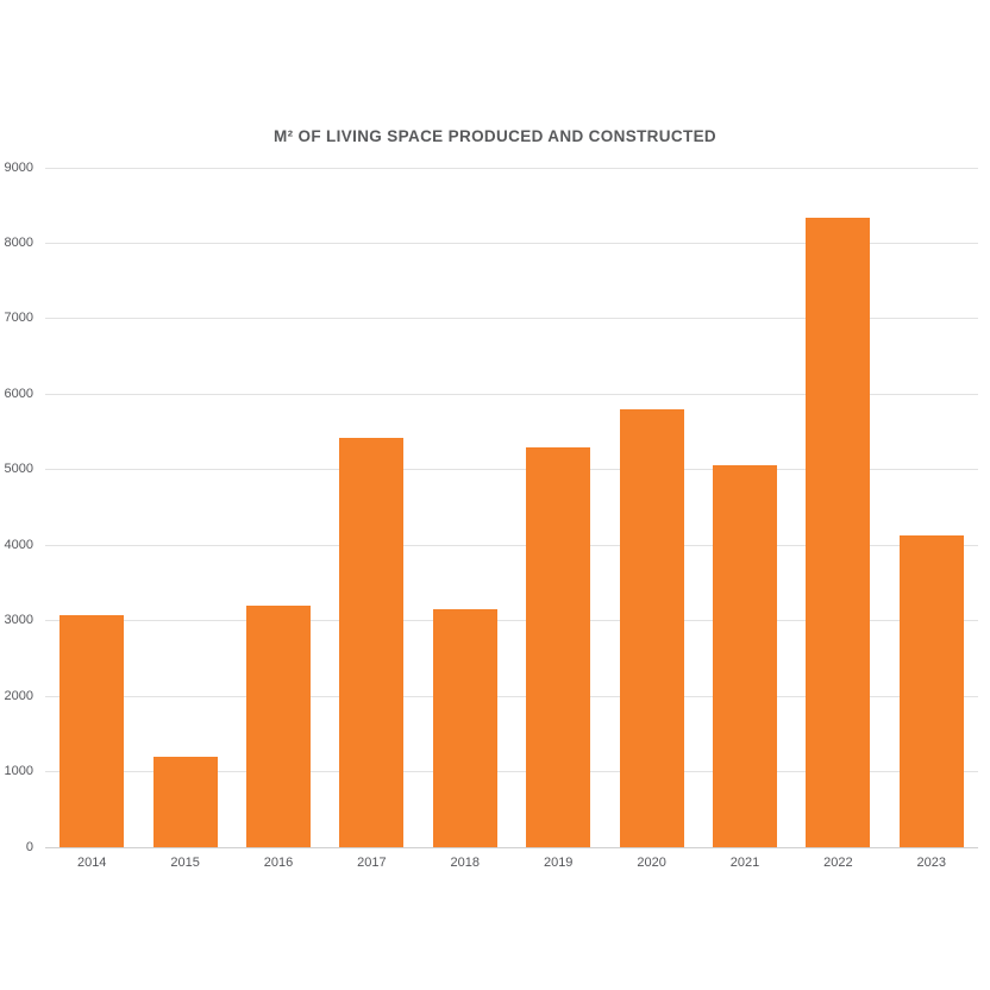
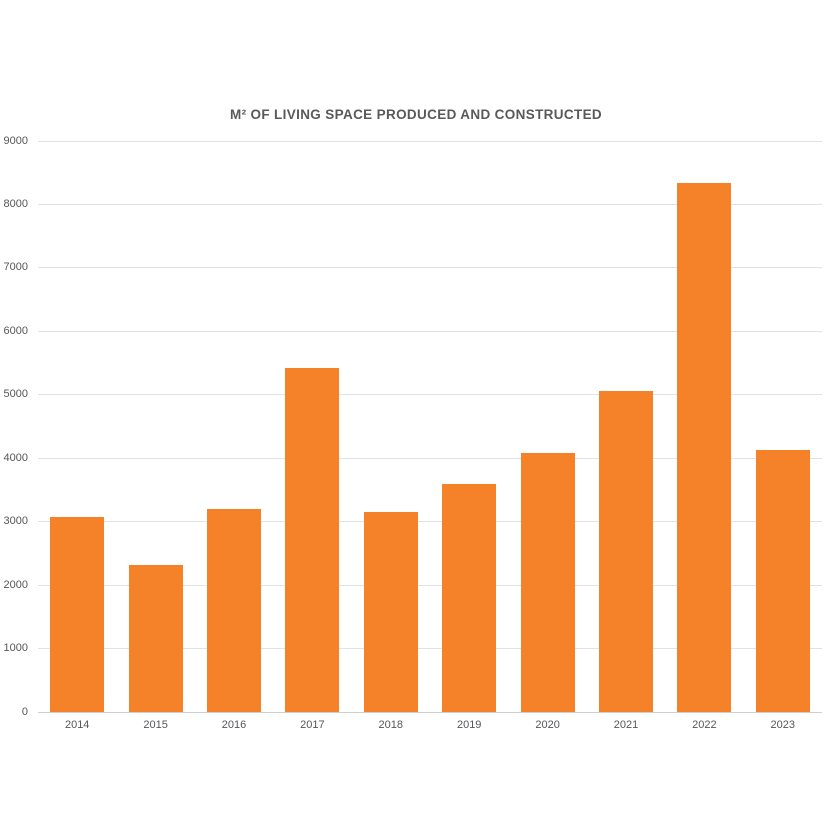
2015: 1200 -> 2300
2019: 5300 -> 3600
2020: 5800 -> 4100
